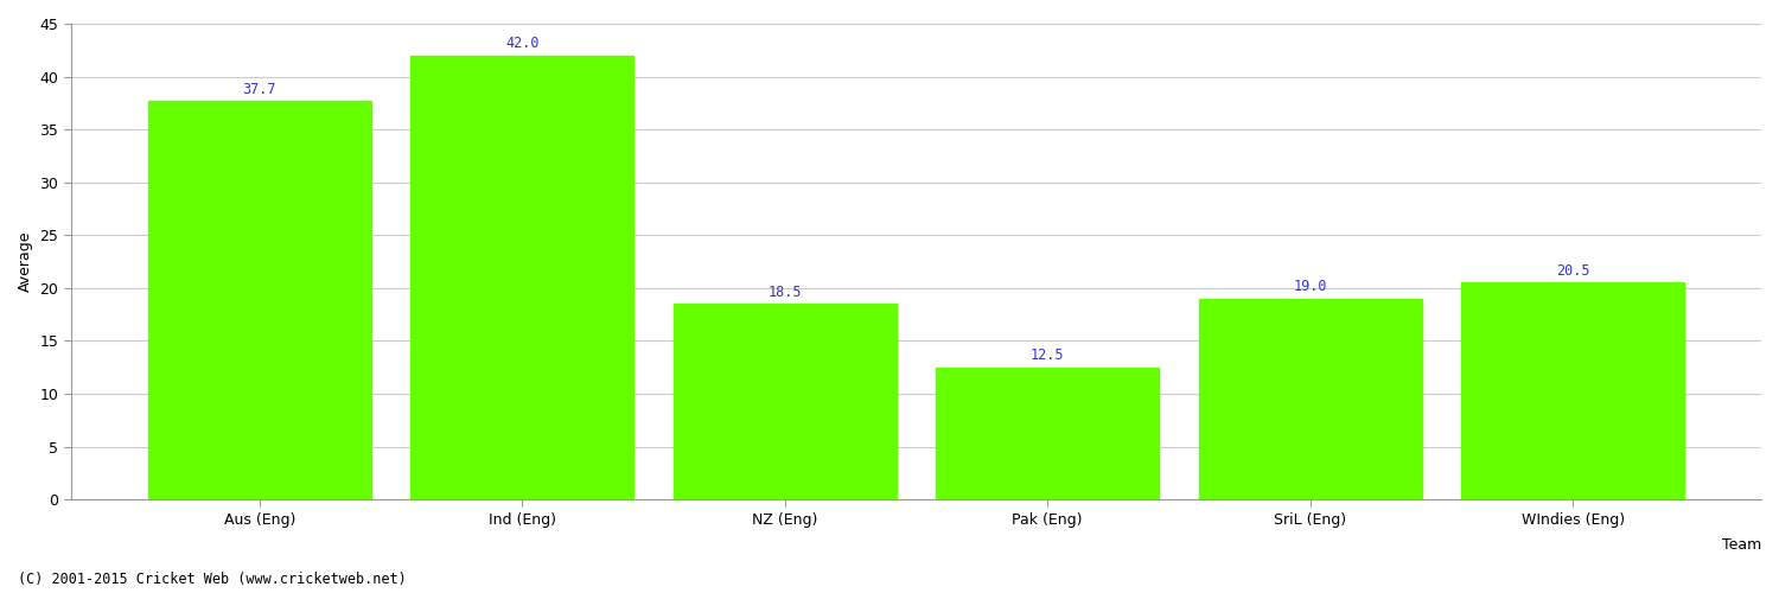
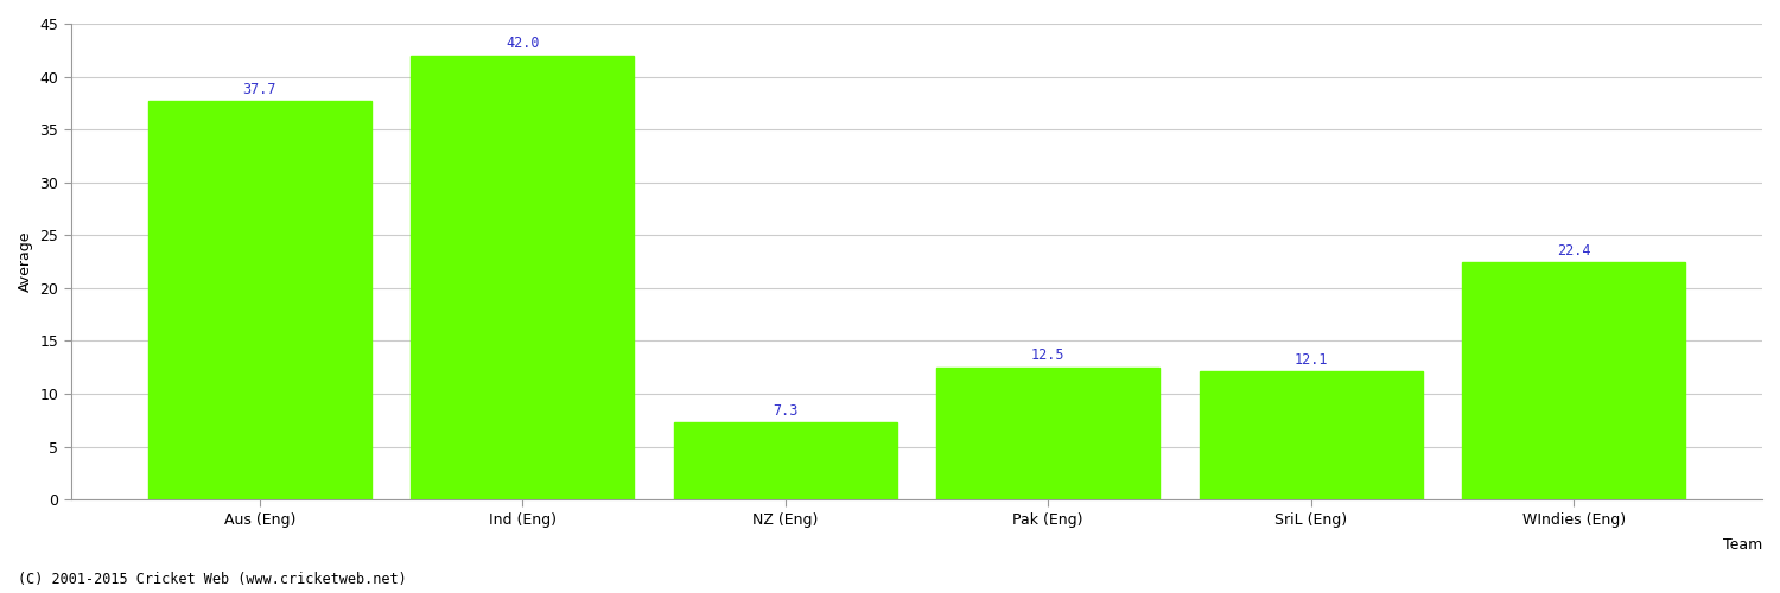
NZ (Eng): 18.5 -> 7.3
SriL (Eng): 19.0 -> 12.1
WIndies (Eng): 20.5 -> 22.4
